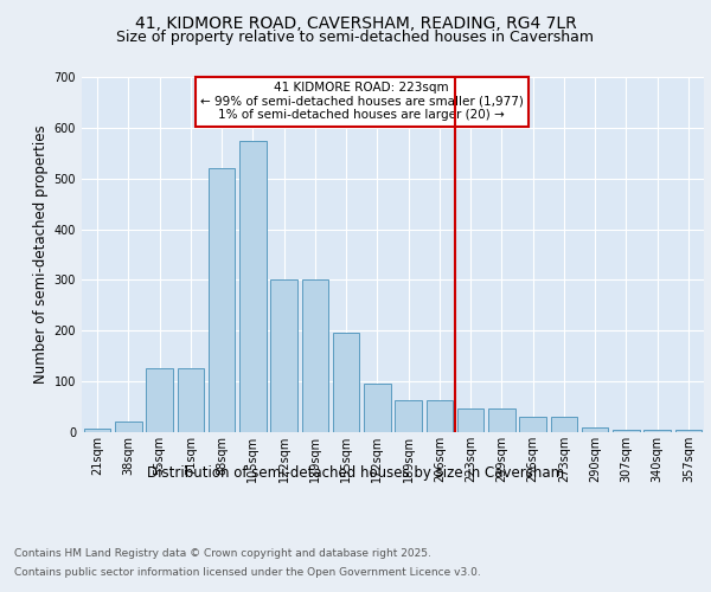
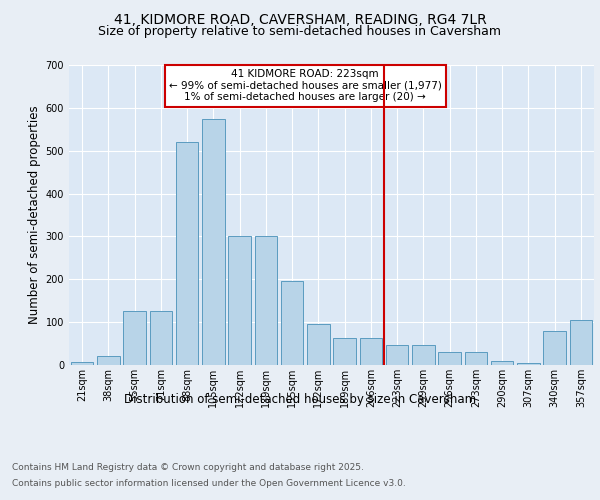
340sqm: 5 -> 80
357sqm: 5 -> 105
